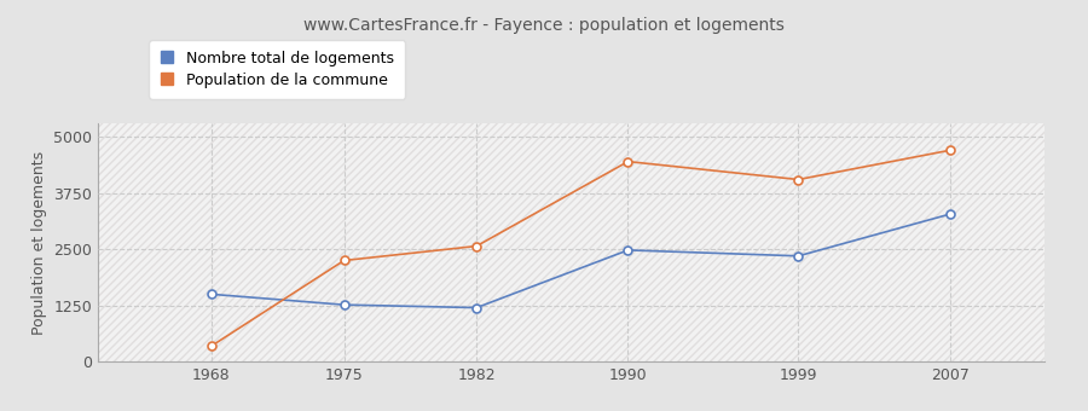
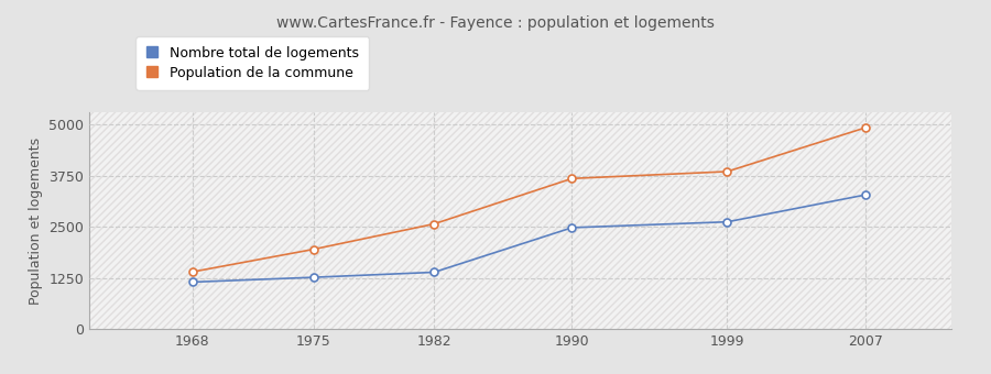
Nombre total de logements/1968: 1500 -> 1150
Population de la commune/1968: 350 -> 1400
Population de la commune/1975: 2250 -> 1950
Nombre total de logements/1982: 1200 -> 1390
Population de la commune/1990: 4450 -> 3680
Nombre total de logements/1999: 2350 -> 2620
Population de la commune/1999: 4050 -> 3850
Population de la commune/2007: 4700 -> 4920
